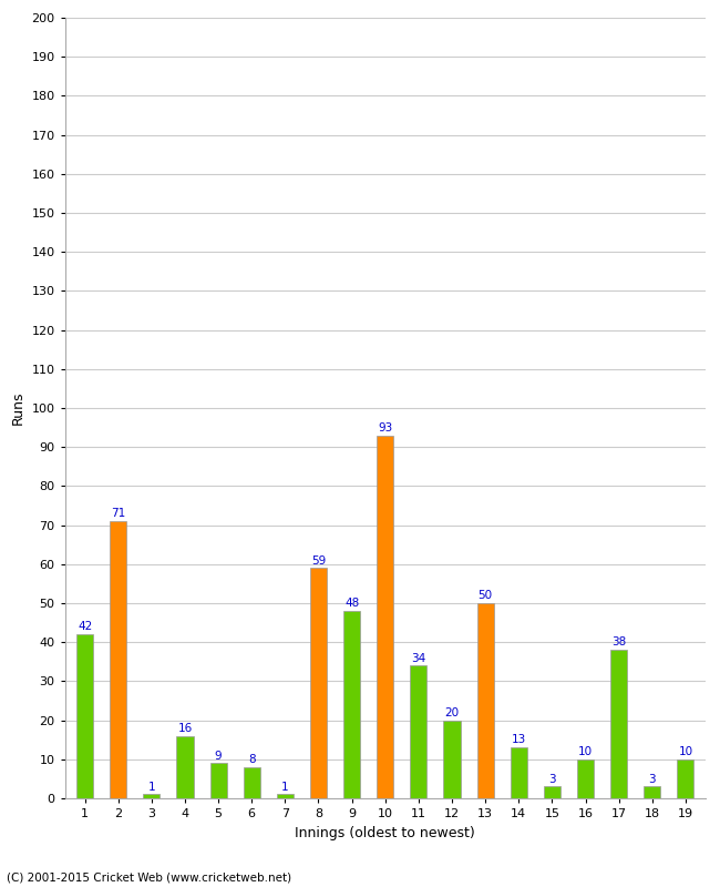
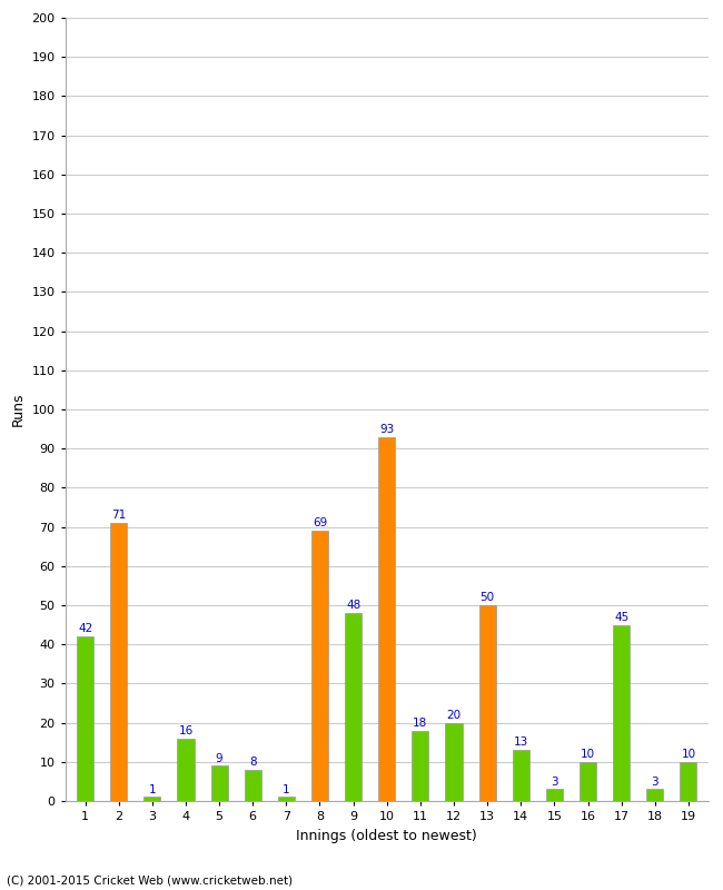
8: 59 -> 69
11: 34 -> 18
17: 38 -> 45
